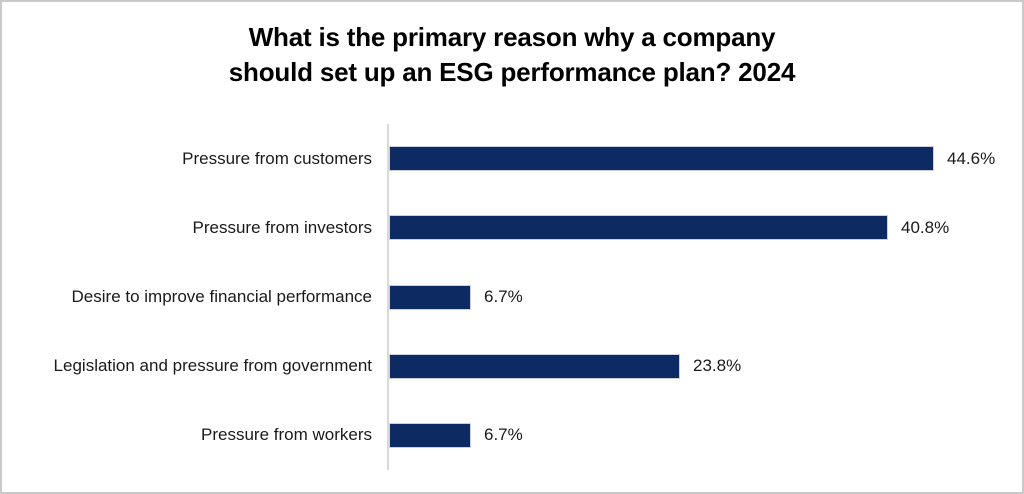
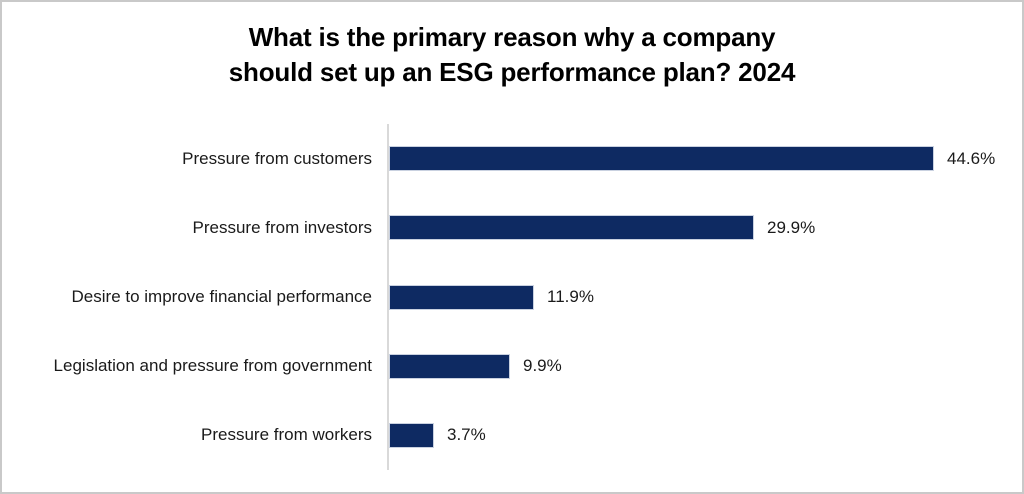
Pressure from investors: 40.8% -> 29.9%
Desire to improve financial performance: 6.7% -> 11.9%
Legislation and pressure from government: 23.8% -> 9.9%
Pressure from workers: 6.7% -> 3.7%
